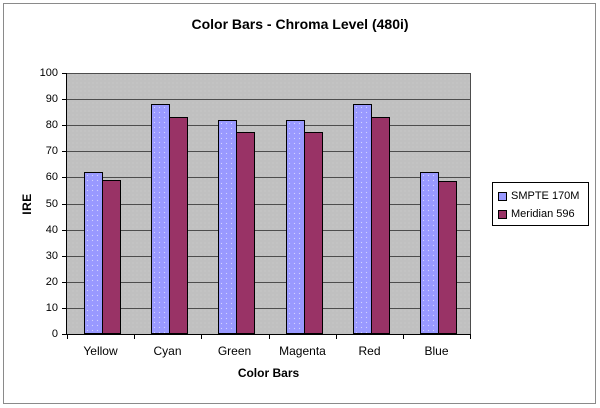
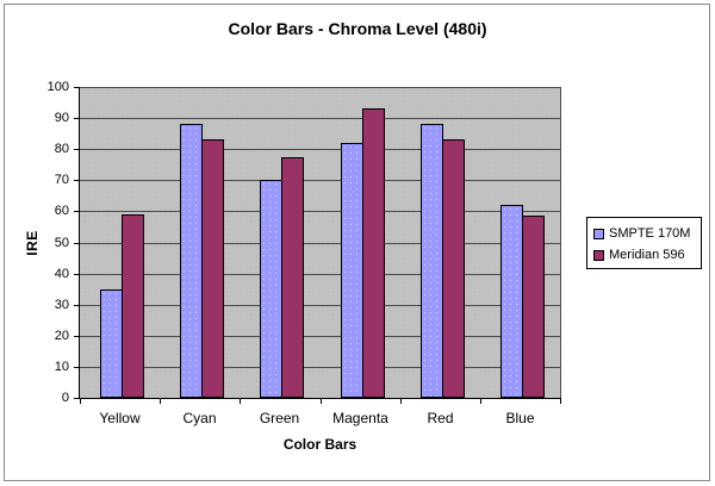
SMPTE 170M/Yellow: 62 -> 35
SMPTE 170M/Green: 82 -> 70
Meridian 596/Magenta: 78 -> 93
